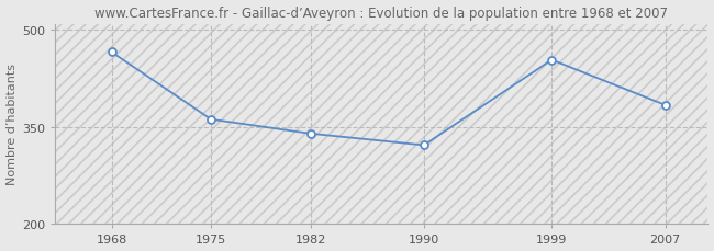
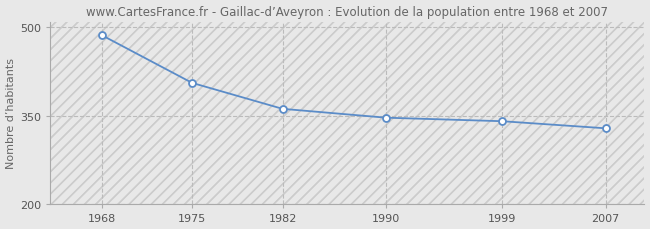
1968: 466 -> 487
1975: 362 -> 406
1982: 340 -> 362
1990: 322 -> 347
1999: 454 -> 341
2007: 384 -> 329
